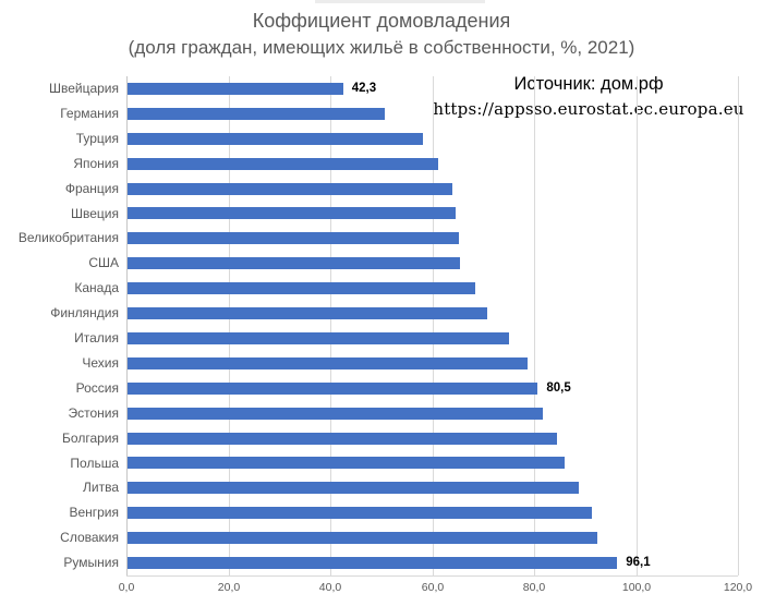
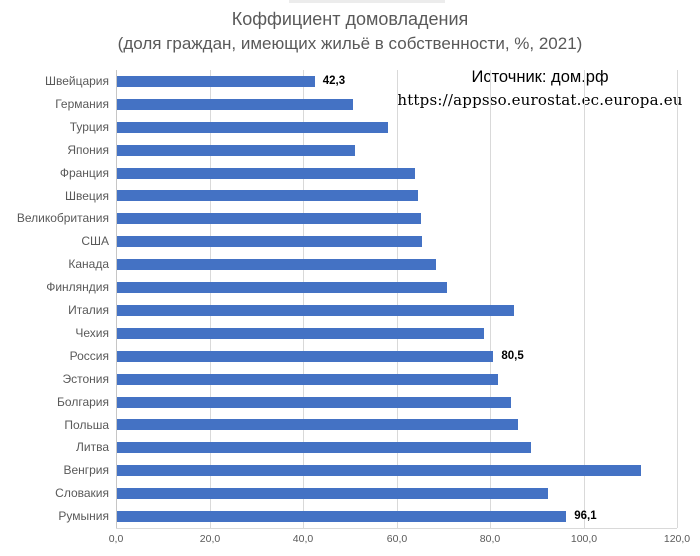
Япония: 61 -> 51
Италия: 75 -> 85
Венгрия: 91 -> 112
